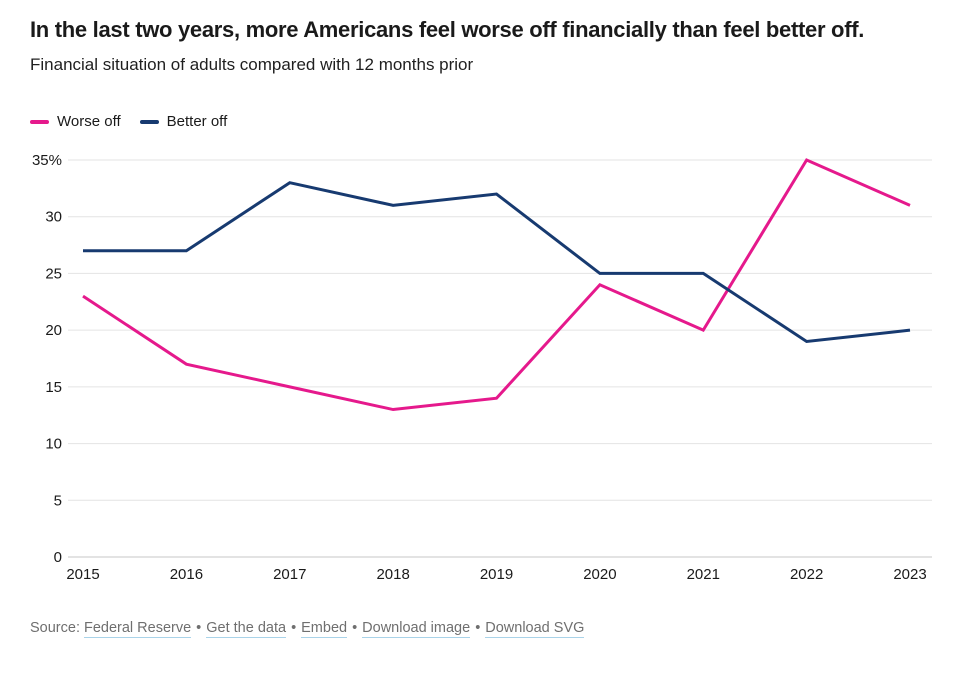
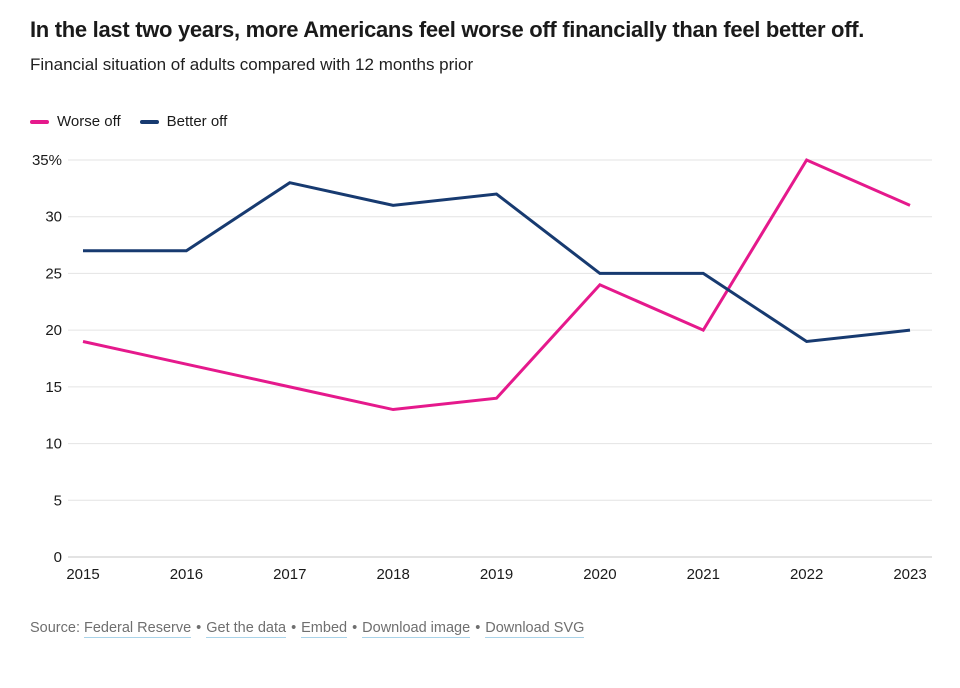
Worse off/2015: 23% -> 19%
